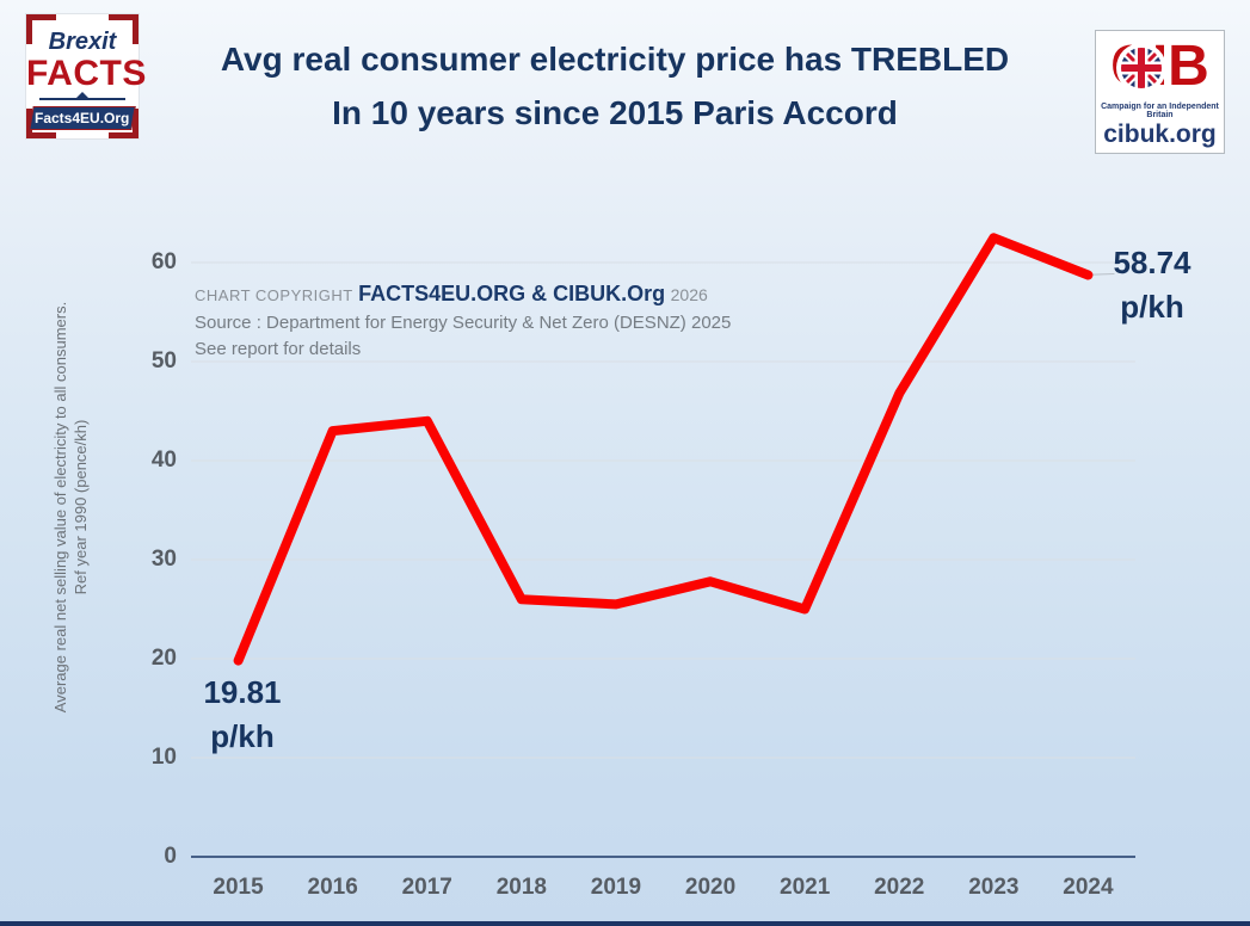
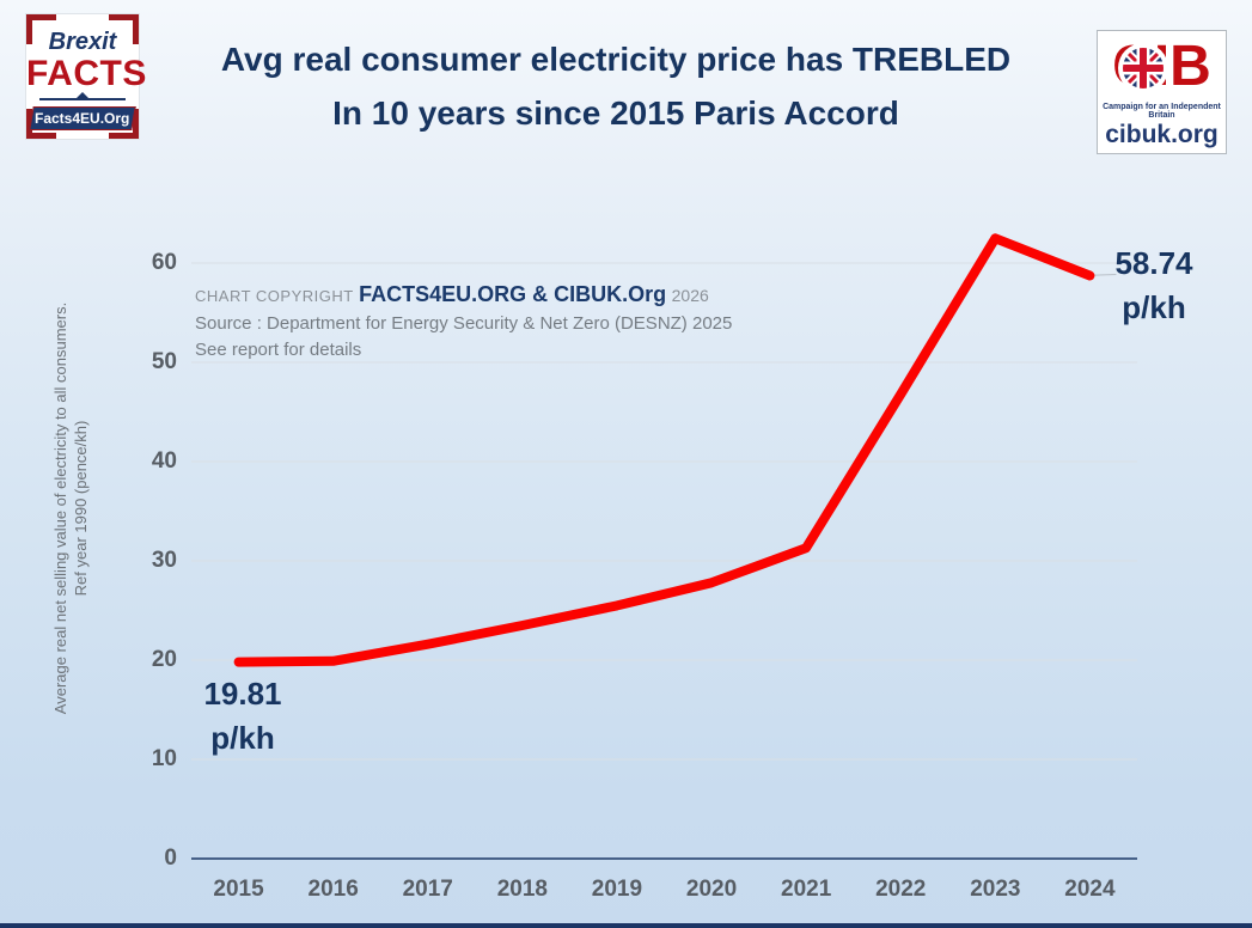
2016: 43 -> 20
2017: 44 -> 22
2018: 26 -> 24
2021: 25 -> 31
